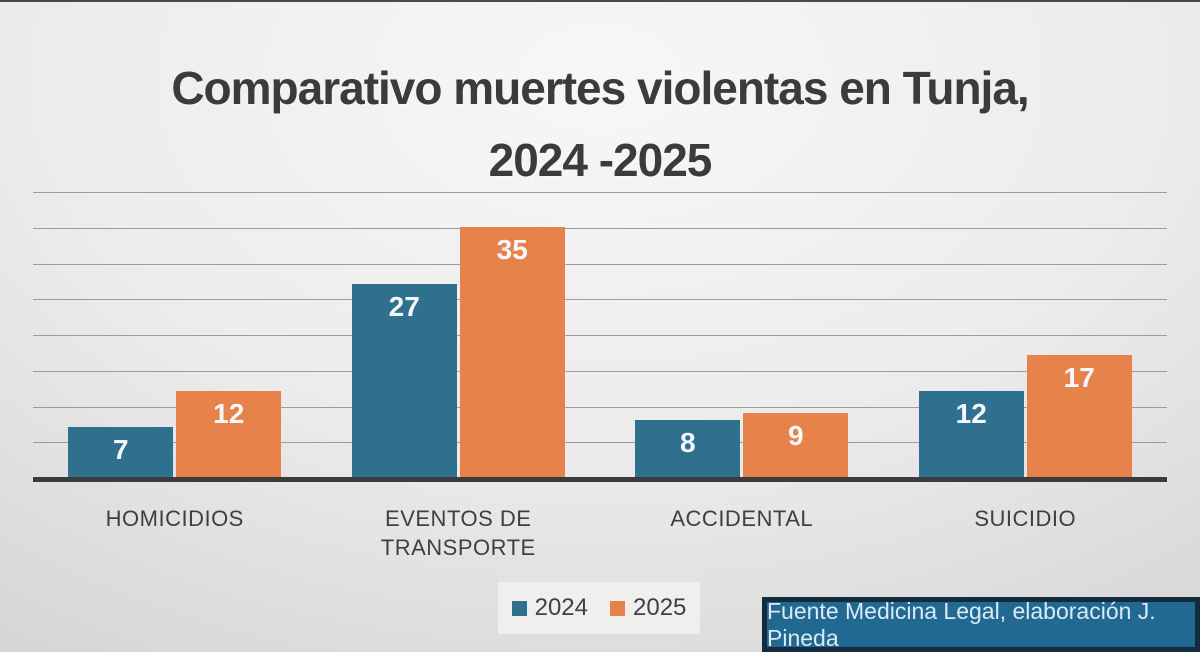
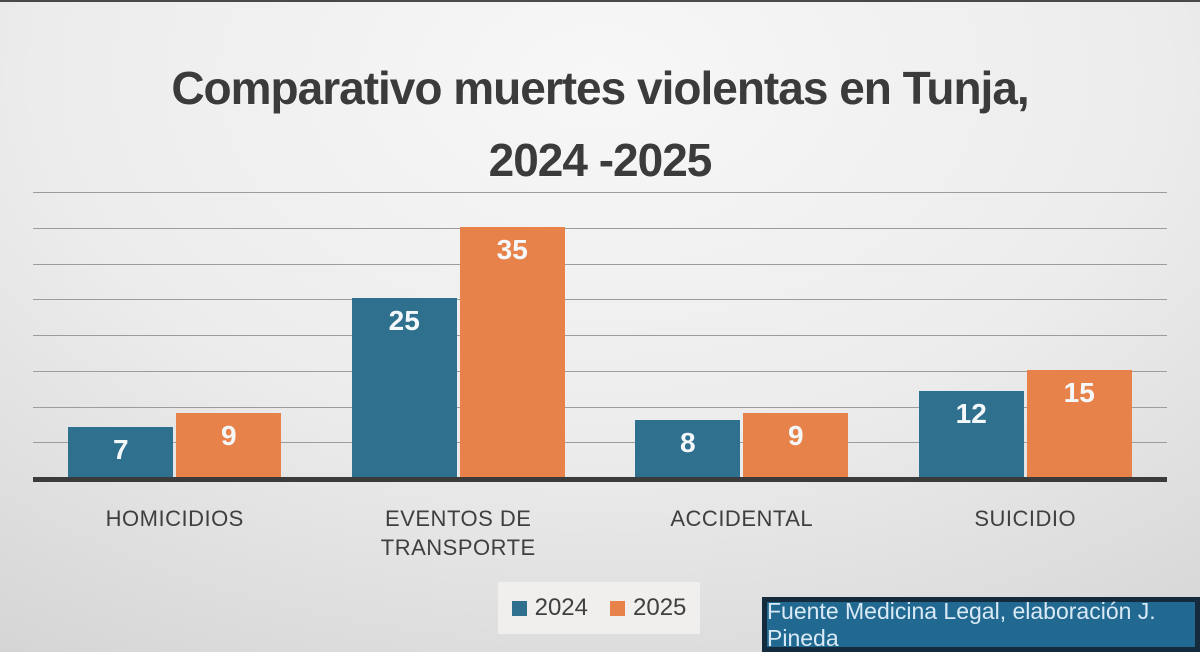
2025/HOMICIDIOS: 12 -> 9
2024/EVENTOS DE TRANSPORTE: 27 -> 25
2025/SUICIDIO: 17 -> 15
